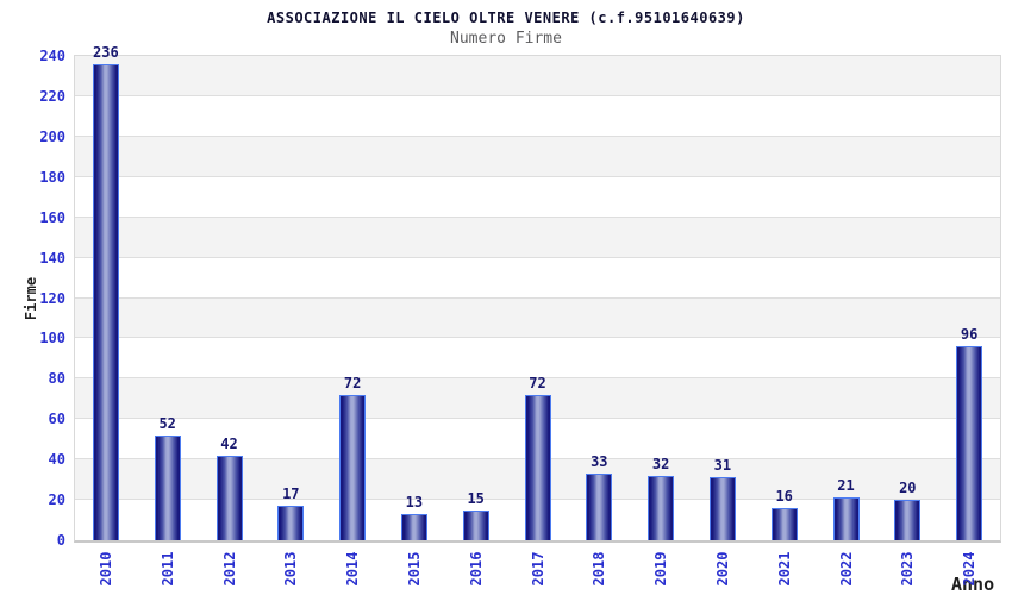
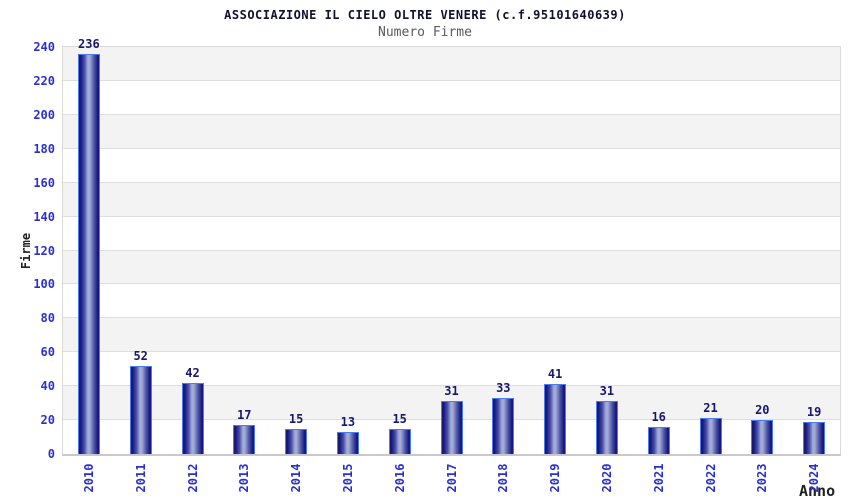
2014: 72 -> 15
2017: 72 -> 31
2019: 32 -> 41
2024: 96 -> 19
